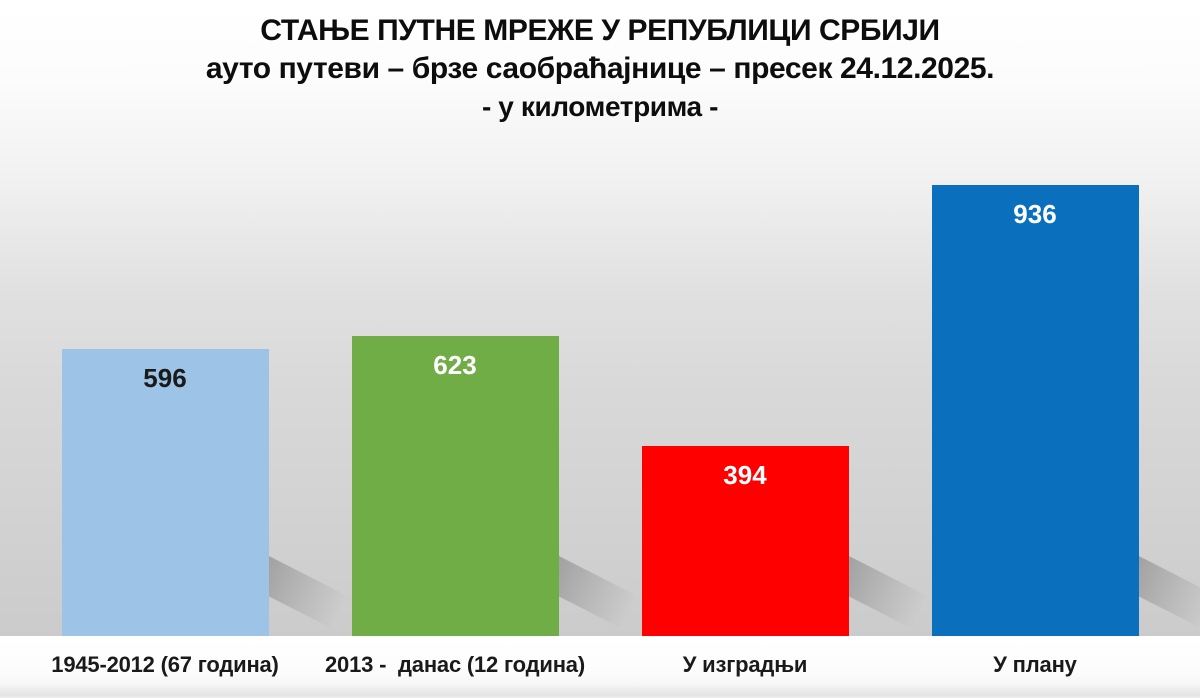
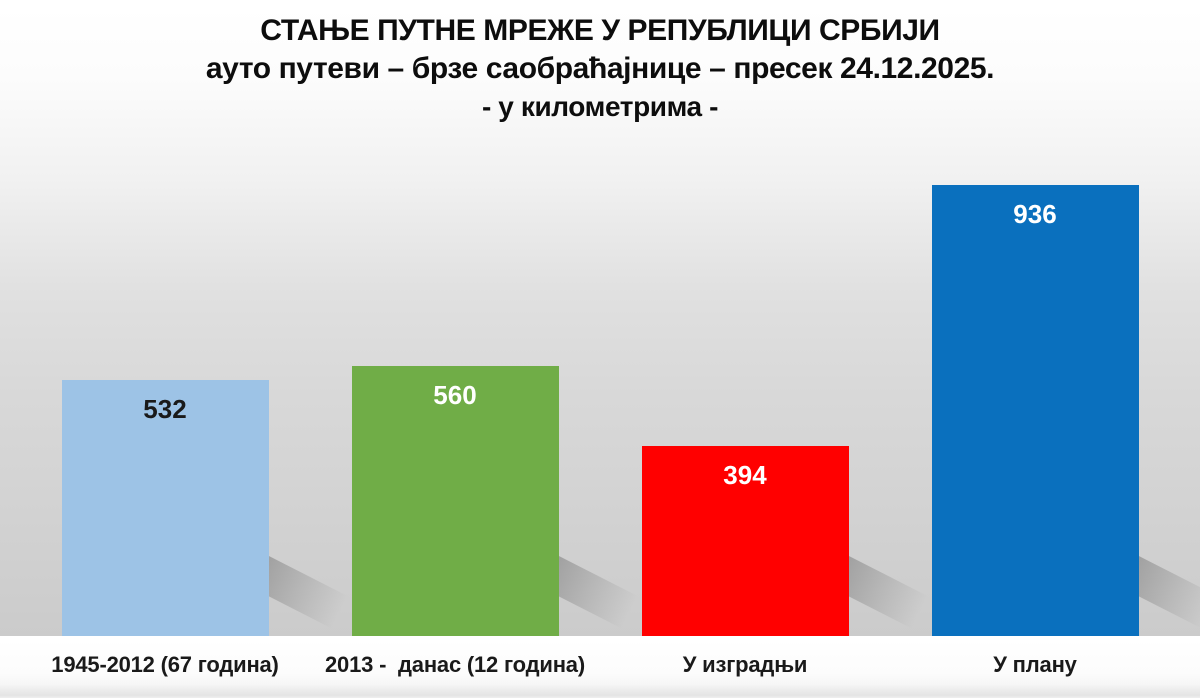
1945-2012 (67 година): 596 -> 532
2013 - данас (12 година): 623 -> 560
